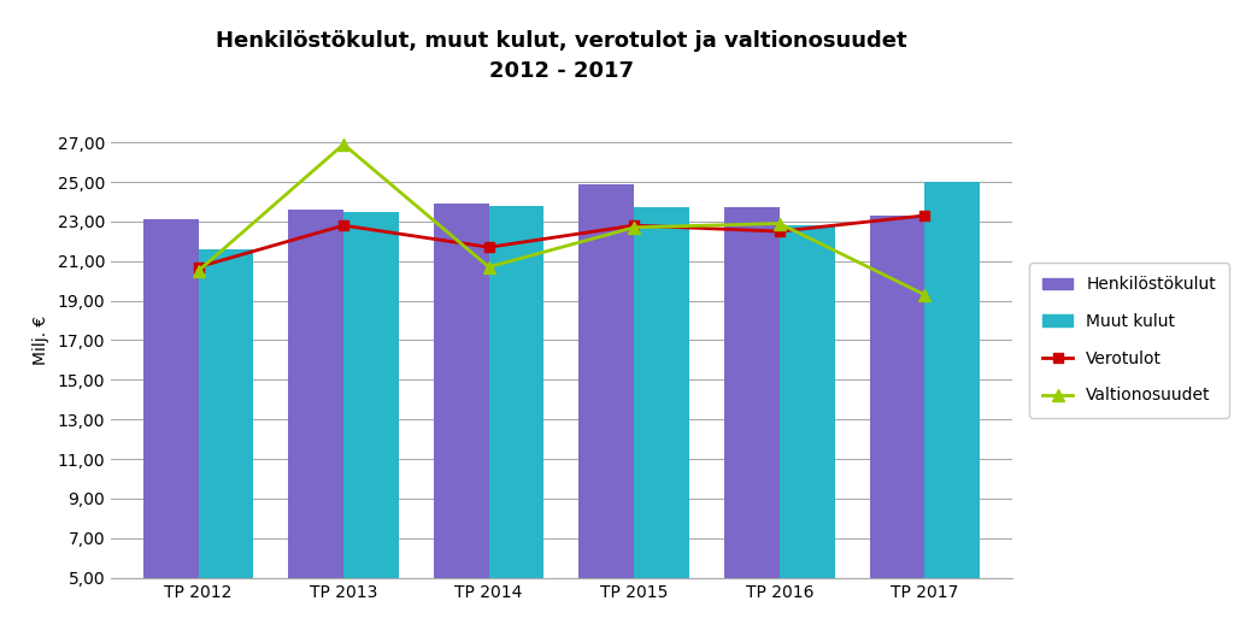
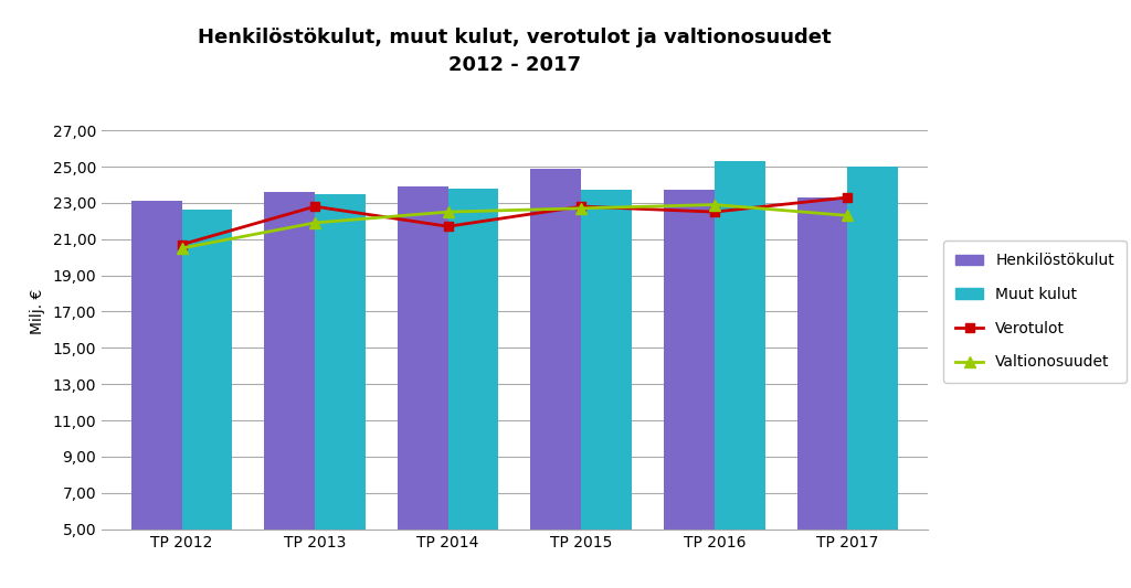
Muut kulut/TP 2012: 21,6 -> 22,6
Valtionosuudet/TP 2013: 26,9 -> 21,9
Valtionosuudet/TP 2014: 20,7 -> 22,5
Muut kulut/TP 2016: 22,8 -> 25,3
Valtionosuudet/TP 2017: 19,3 -> 22,3
